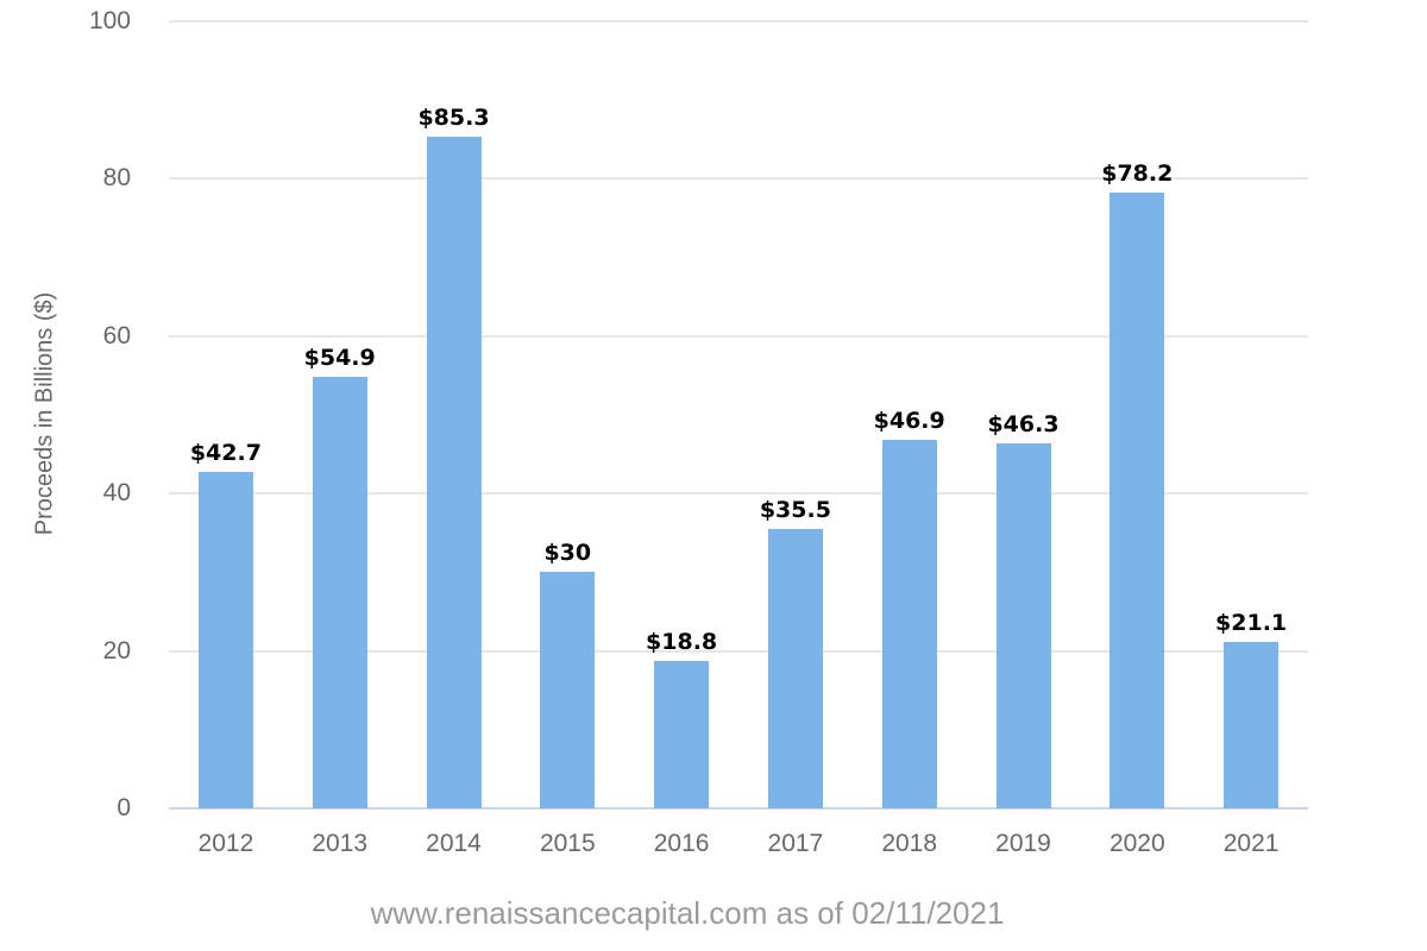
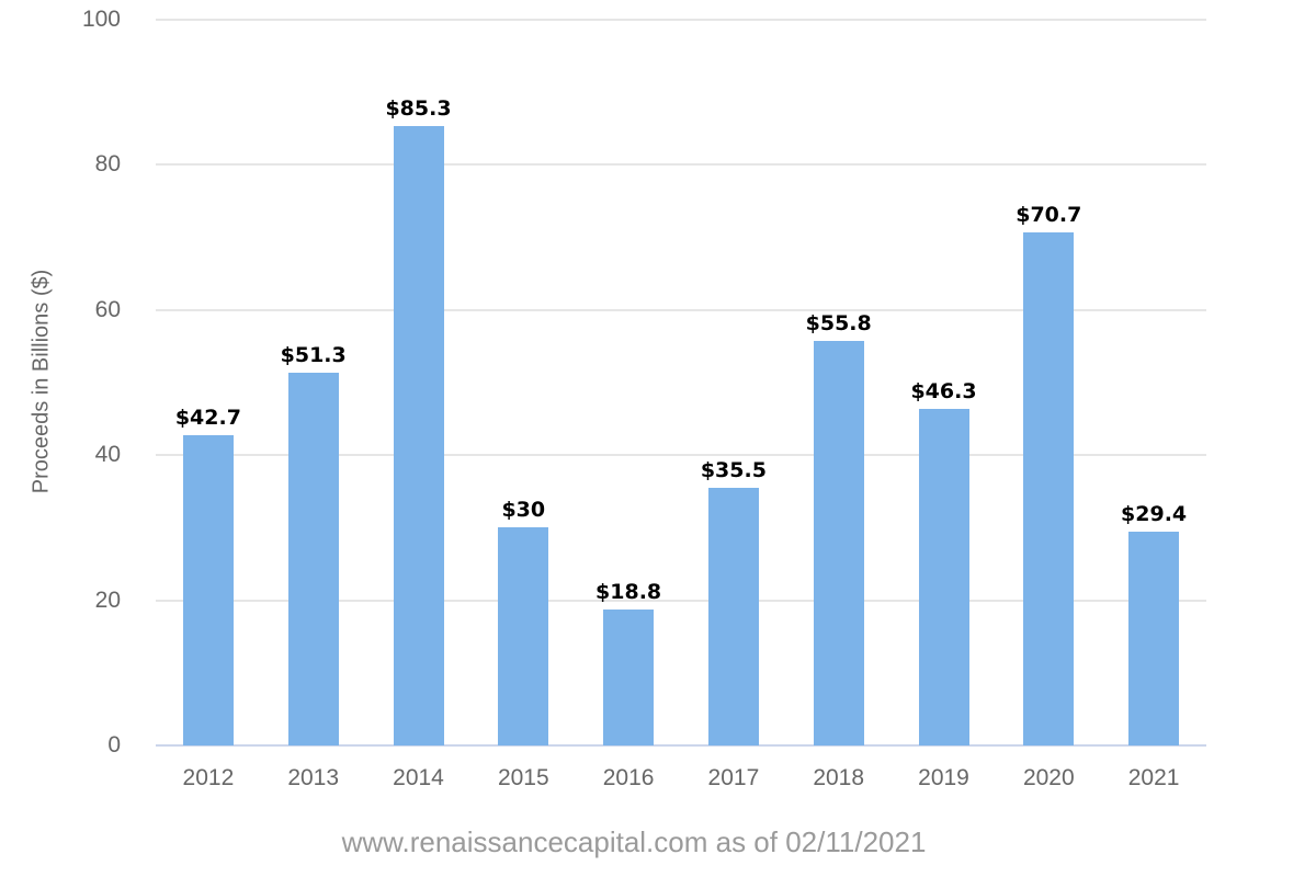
2013: $54.9 -> $51.3
2018: $46.9 -> $55.8
2020: $78.2 -> $70.7
2021: $21.1 -> $29.4
